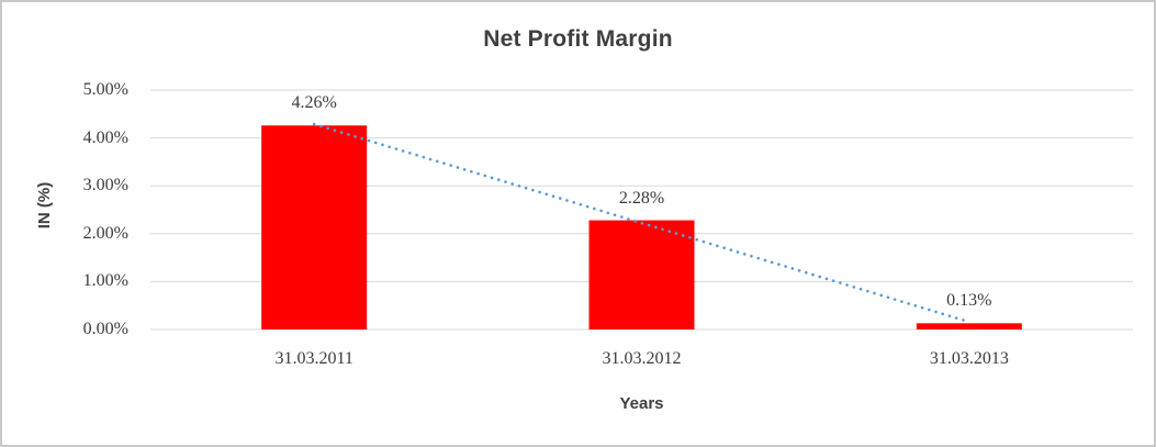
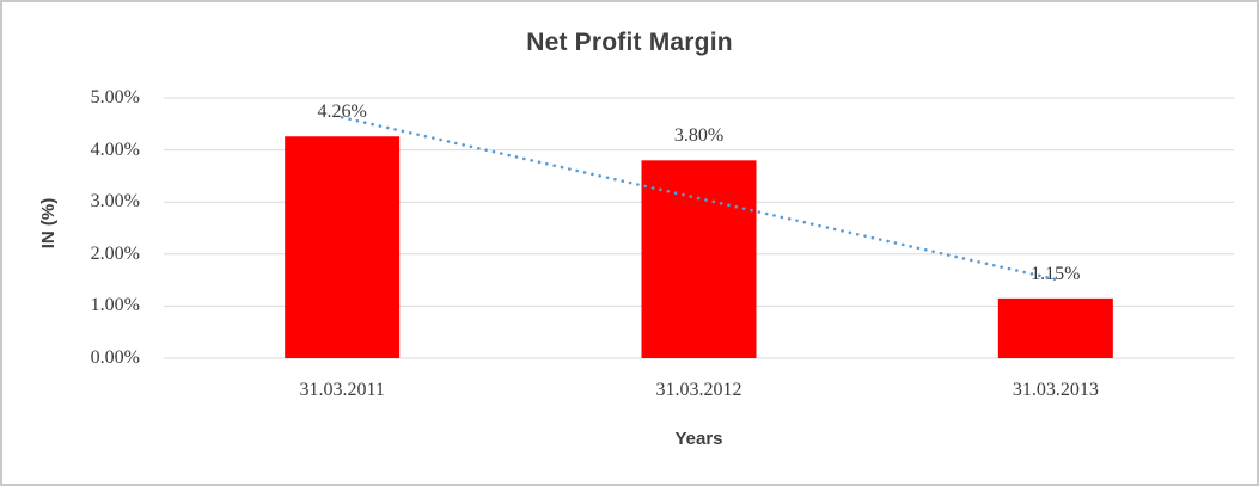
31.03.2012: 2.28% -> 3.80%
31.03.2013: 0.13% -> 1.15%
